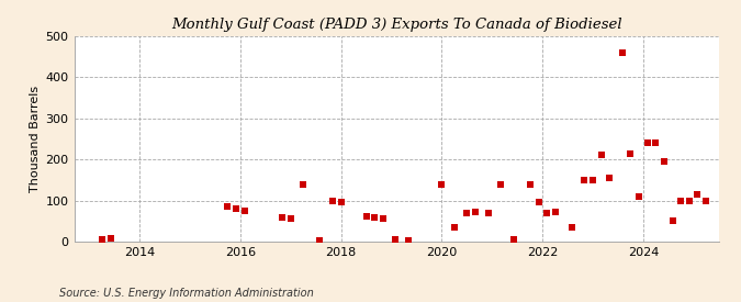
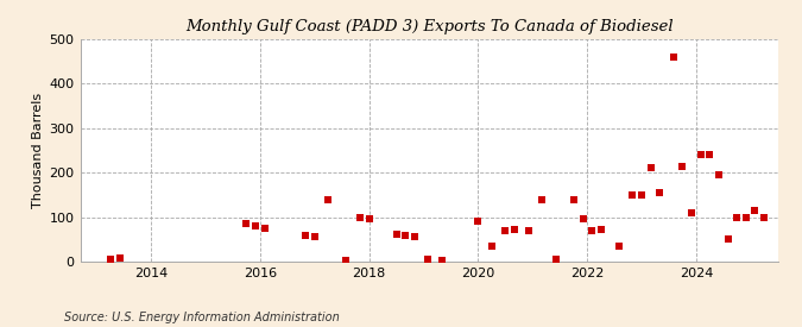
2020: 140 -> 90
